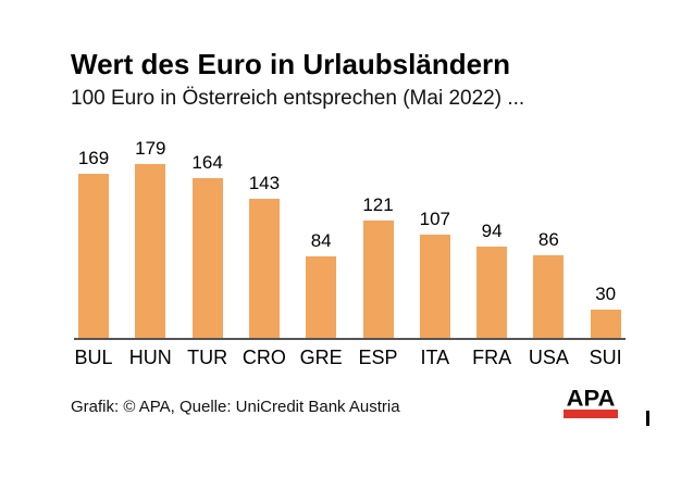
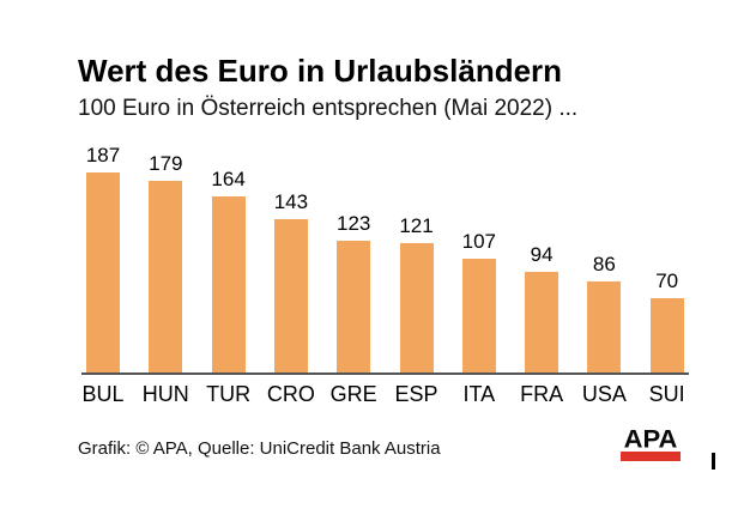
BUL: 169 -> 187
GRE: 84 -> 123
SUI: 30 -> 70
